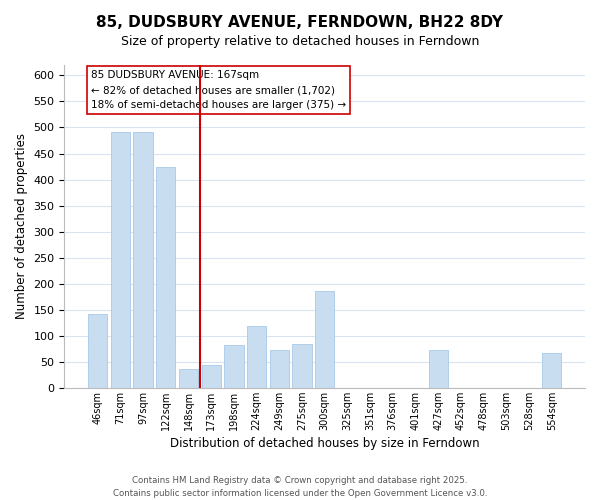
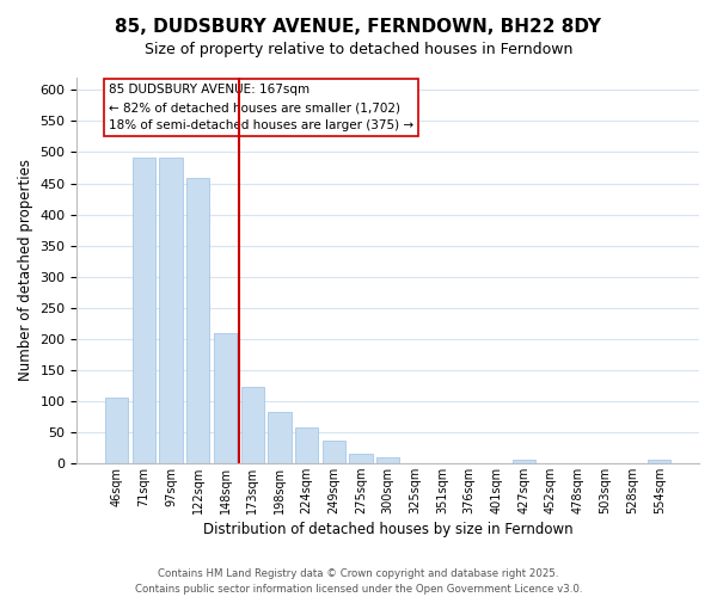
46sqm: 142 -> 105
122sqm: 424 -> 458
148sqm: 36 -> 208
173sqm: 44 -> 122
224sqm: 118 -> 58
249sqm: 72 -> 37
275sqm: 84 -> 15
300sqm: 186 -> 10
427sqm: 72 -> 5
554sqm: 66 -> 5
